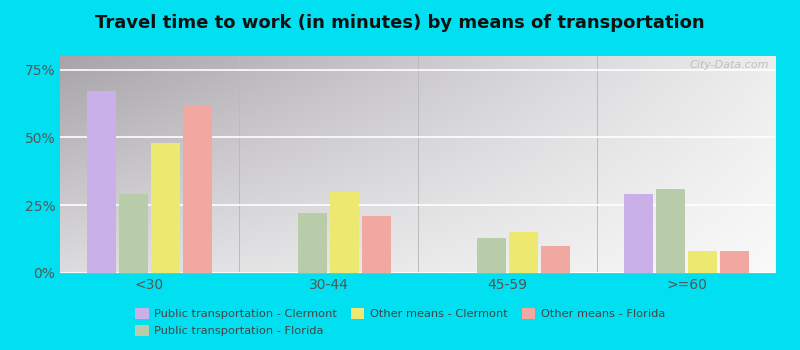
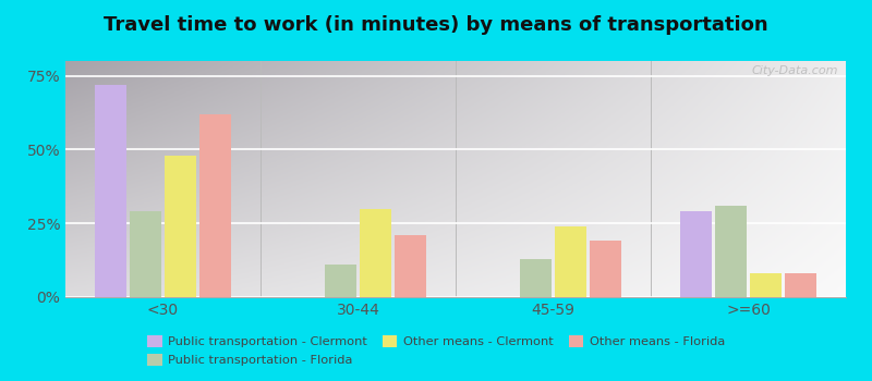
Public transportation - Clermont/<30: 67% -> 72%
Public transportation - Florida/30-44: 22% -> 11%
Other means - Clermont/45-59: 15% -> 24%
Other means - Florida/45-59: 10% -> 19%
